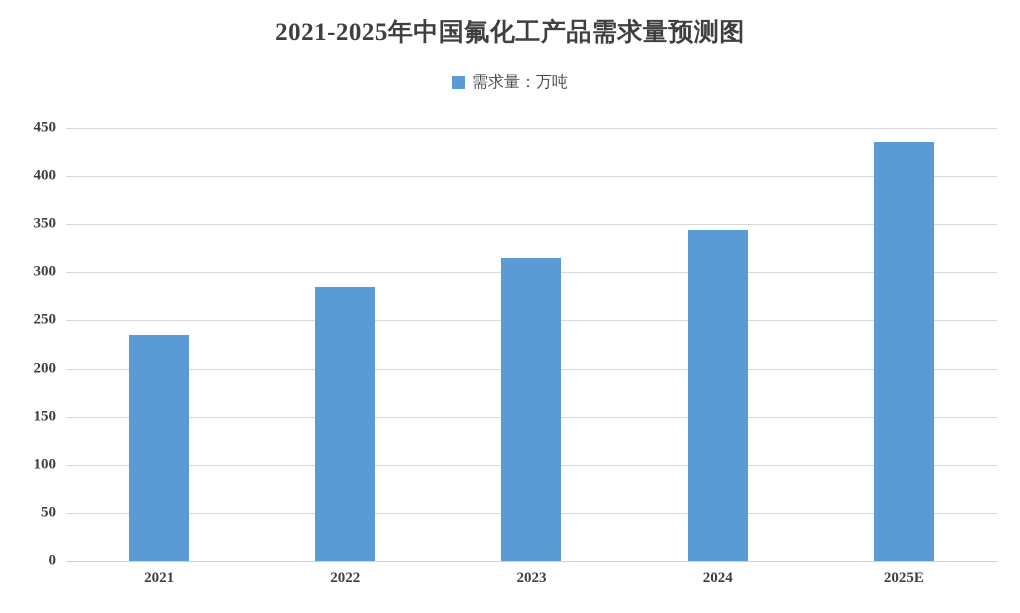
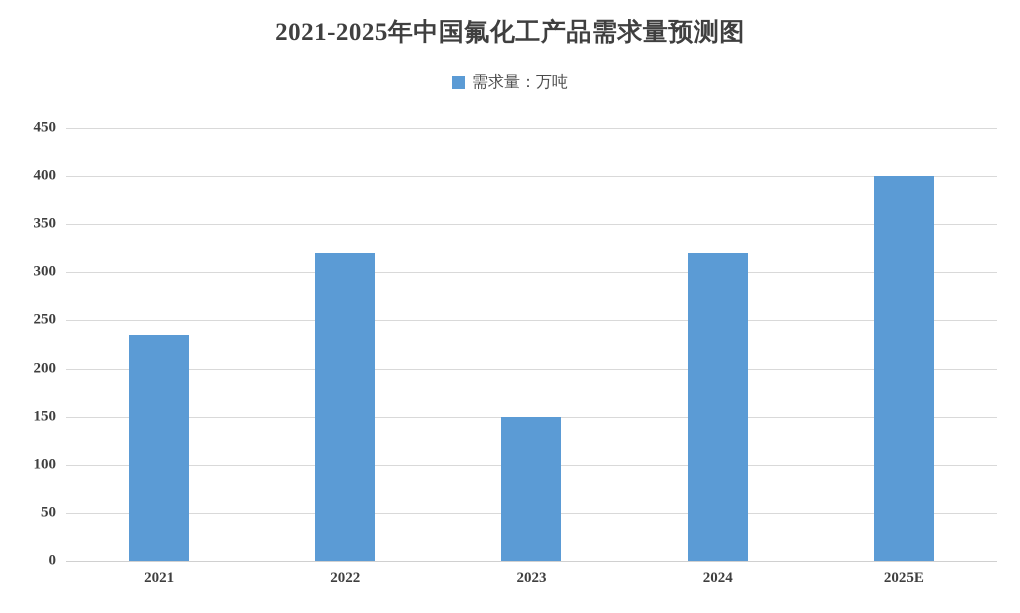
2022: 280 -> 320
2023: 320 -> 150
2024: 340 -> 320
2025E: 440 -> 400
